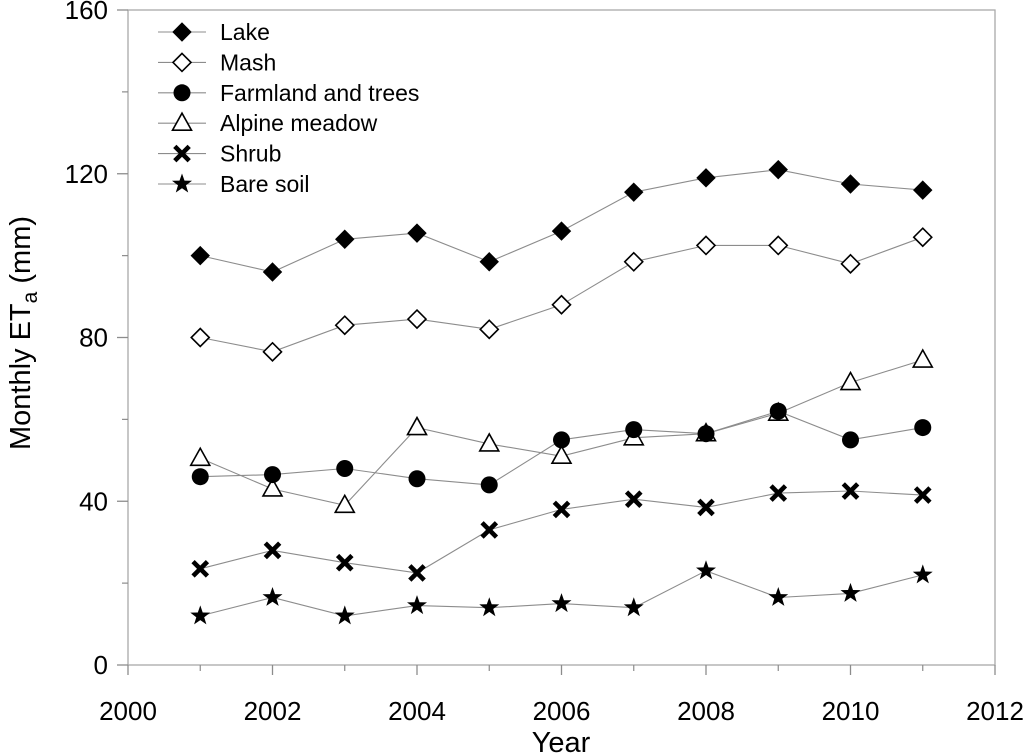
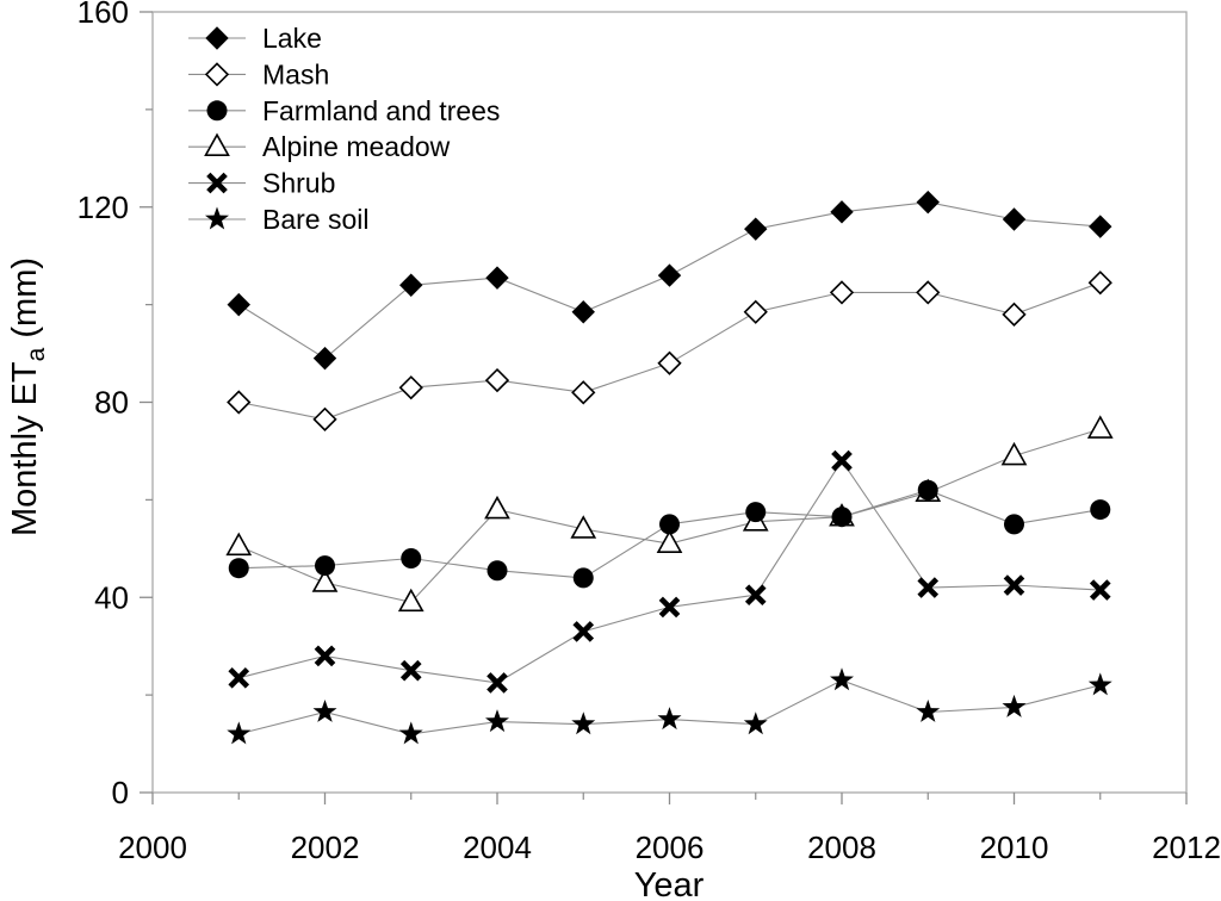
Lake/2002: 96 -> 89
Shrub/2008: 38 -> 68
